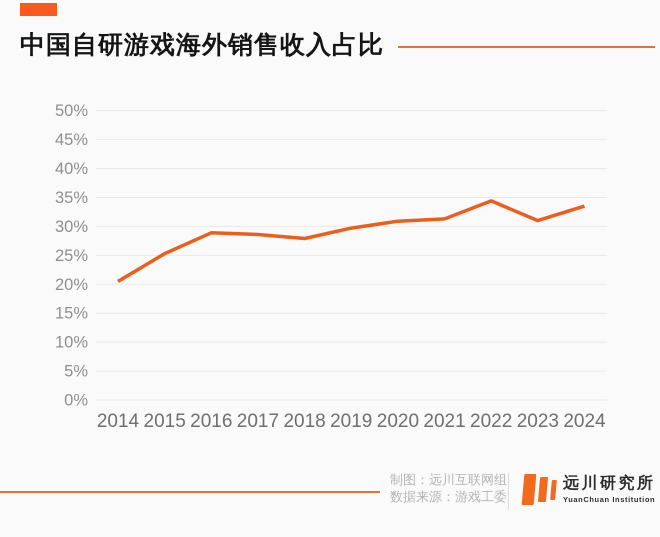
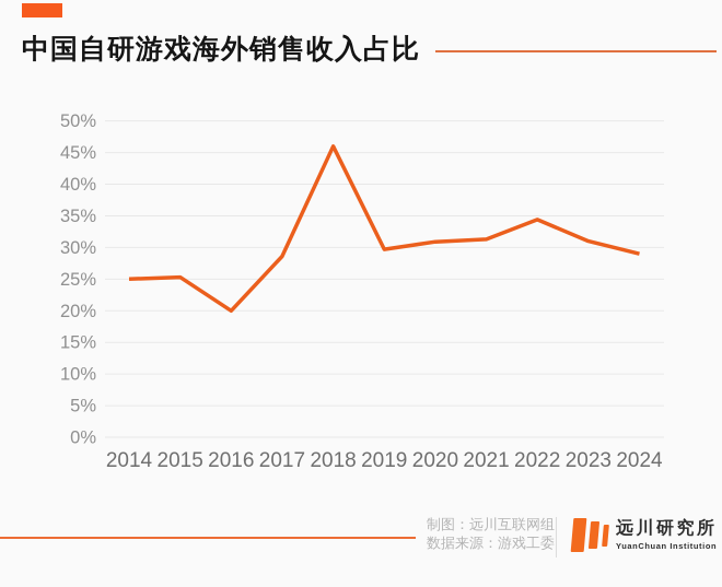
2014: 20% -> 25%
2016: 29% -> 20%
2018: 28% -> 46%
2024: 34% -> 29%
